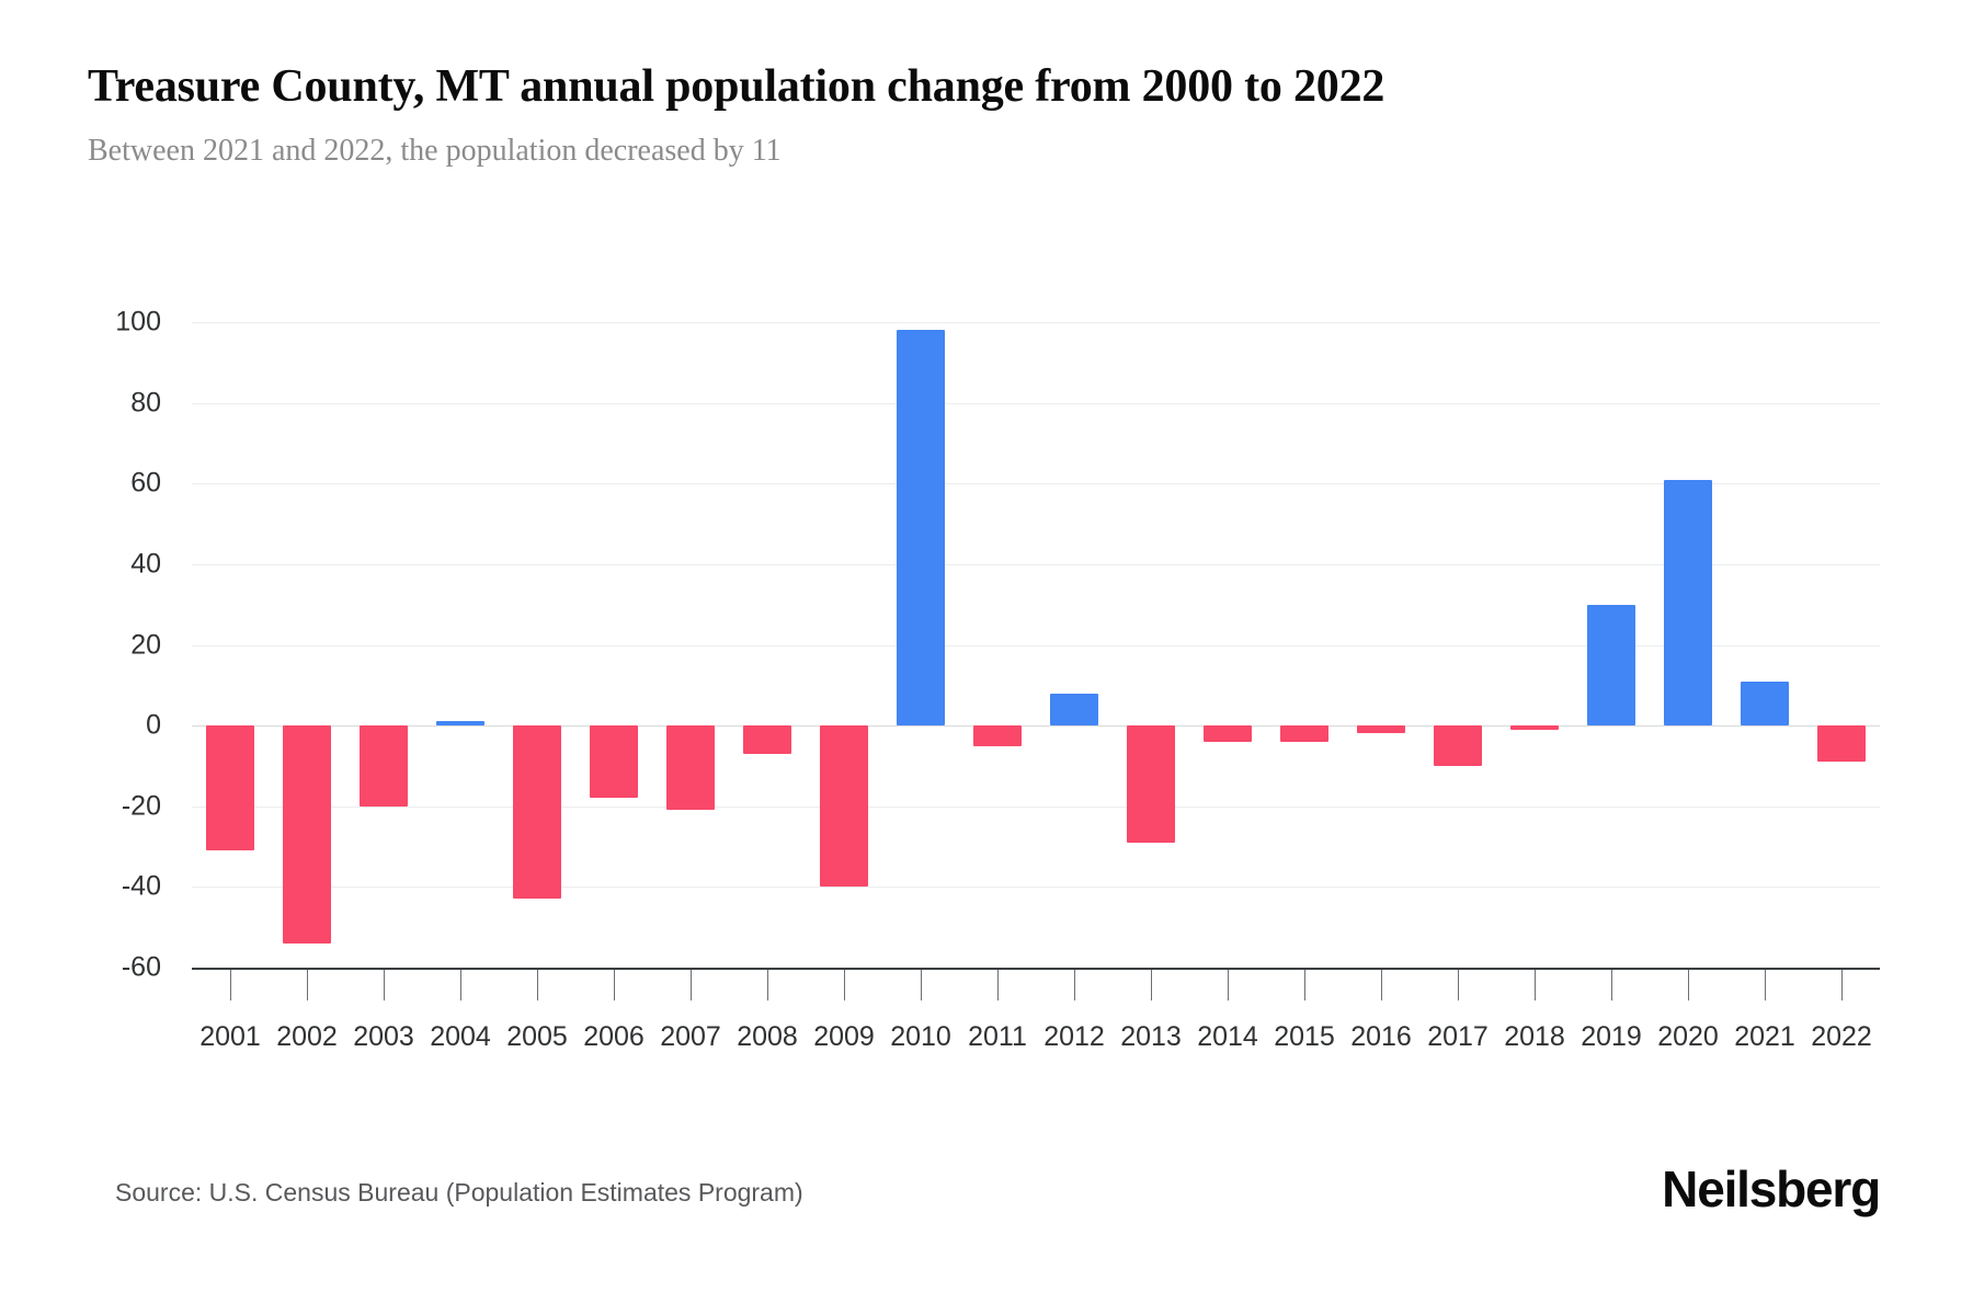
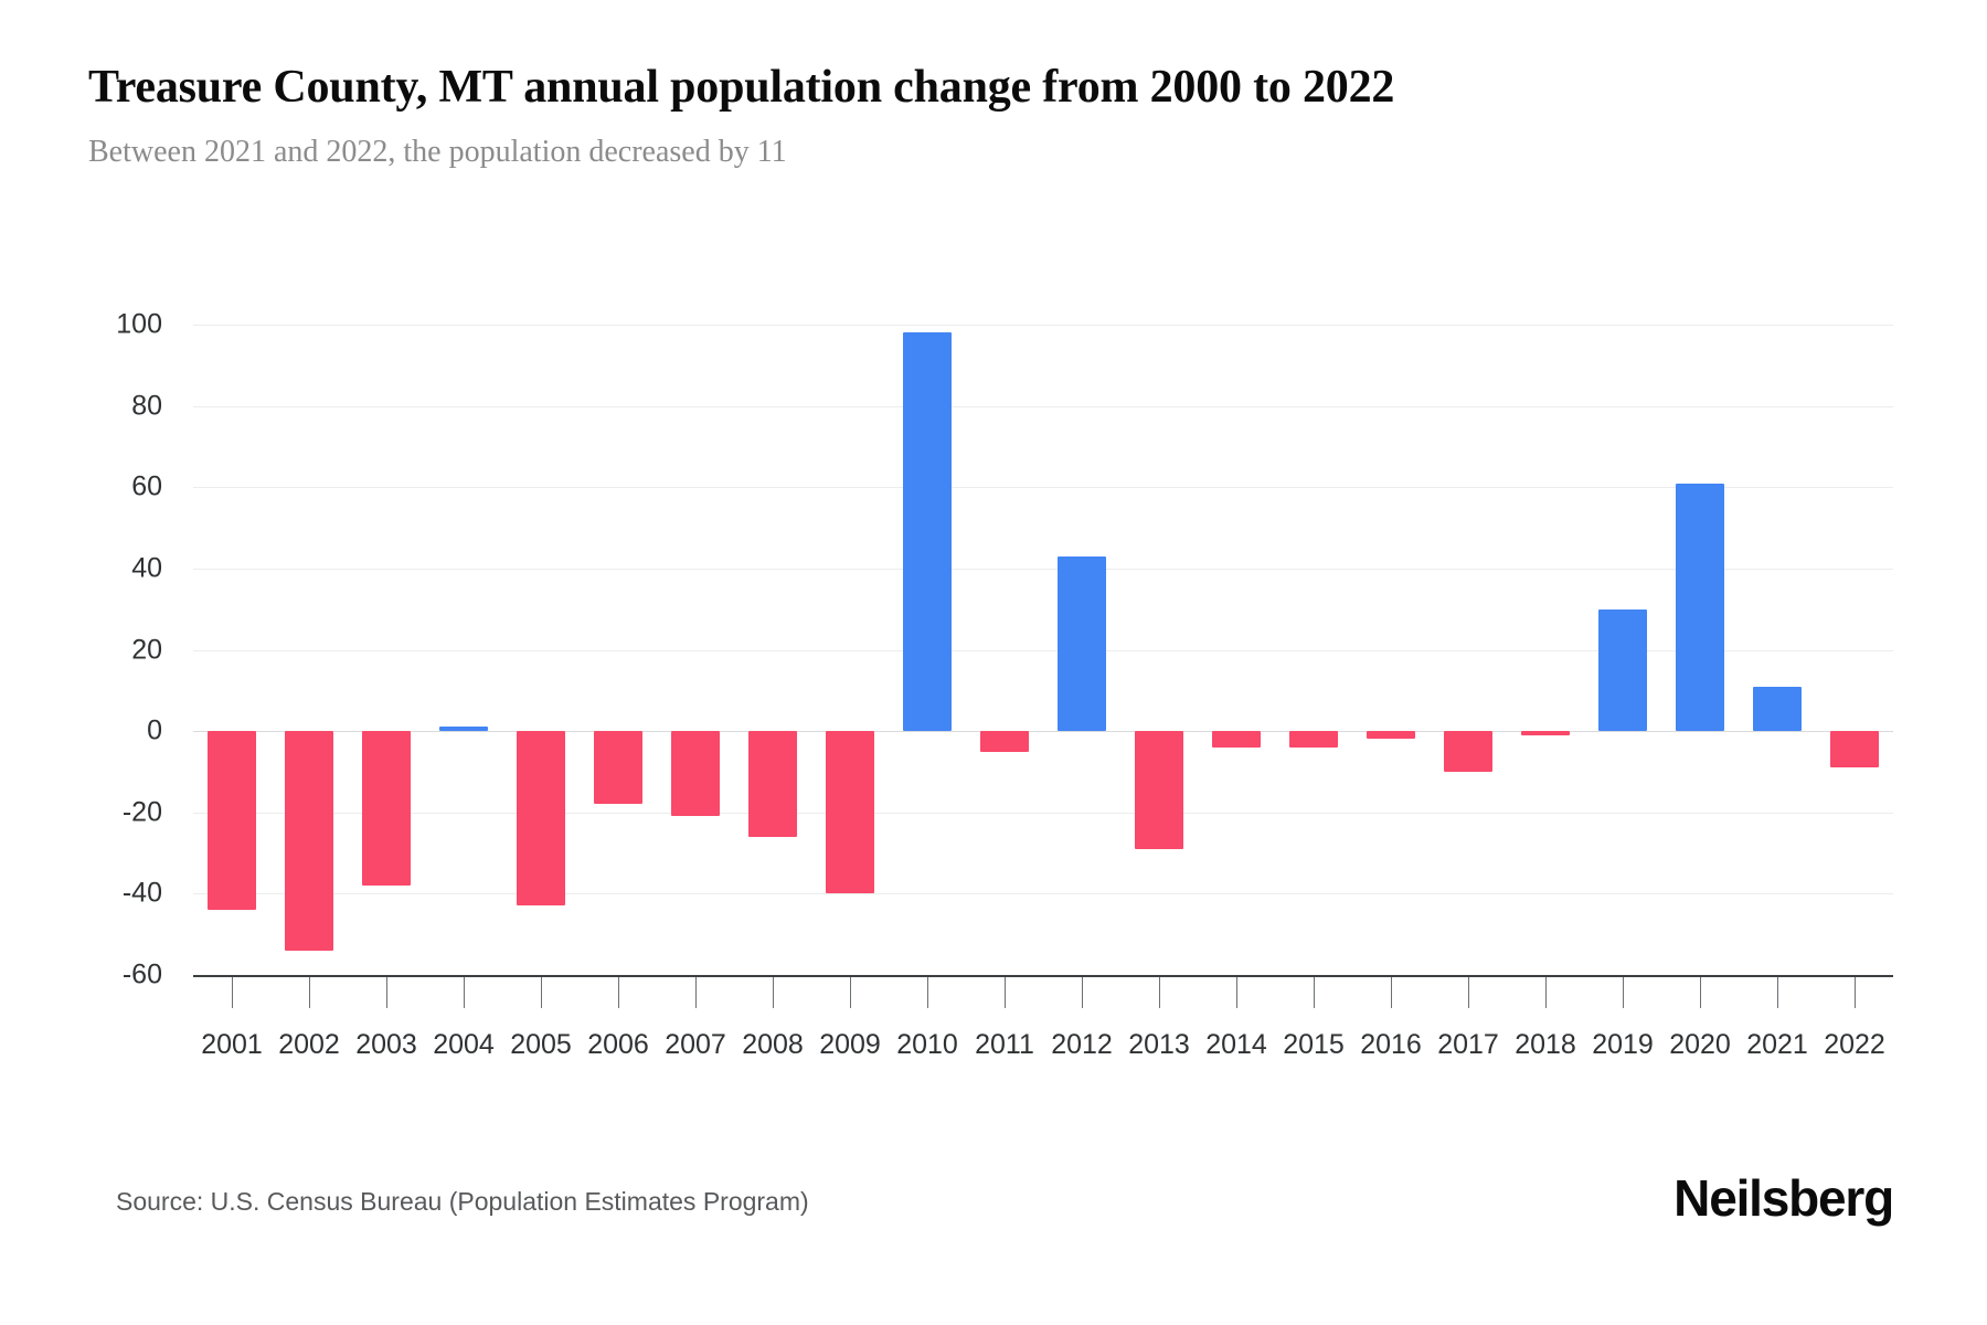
2001: -31 -> -44
2003: -20 -> -38
2008: -7 -> -26
2012: 8 -> 43
